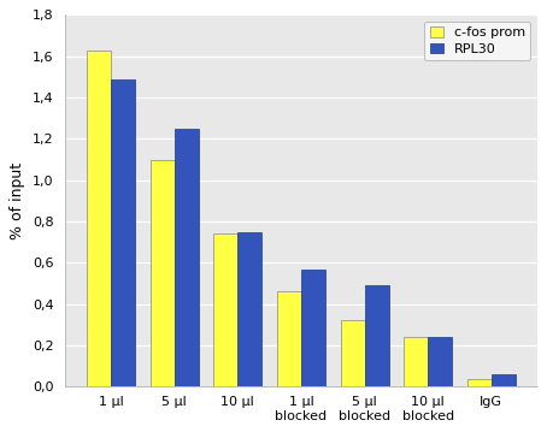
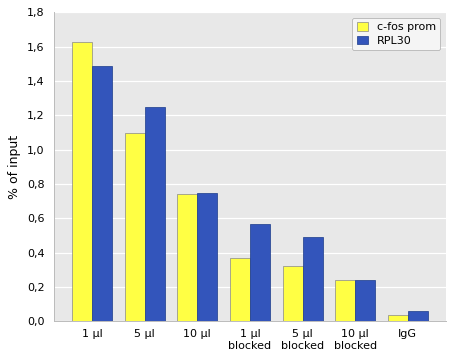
c-fos prom/1 µl blocked: 0,46 -> 0,37
